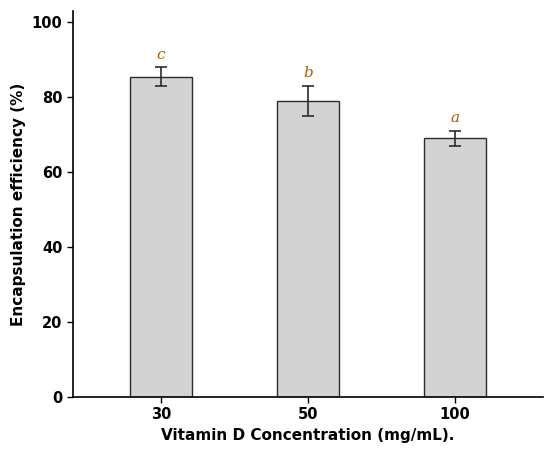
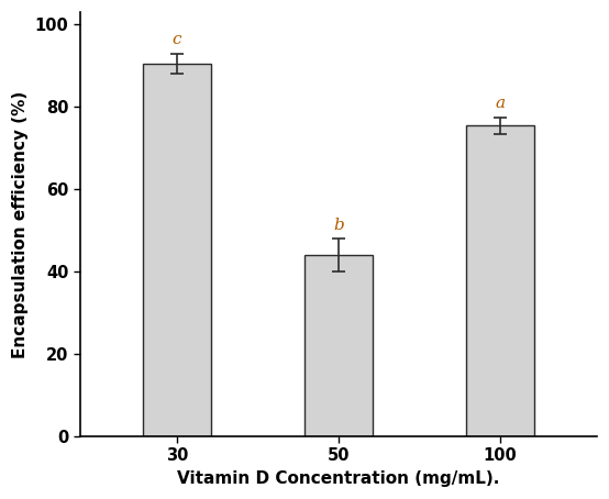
30: 85.5 -> 90.5
50: 79.0 -> 44.0
100: 69.0 -> 75.5
